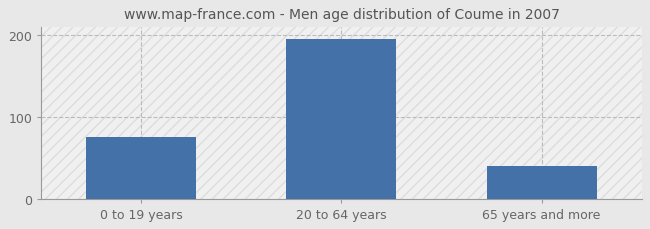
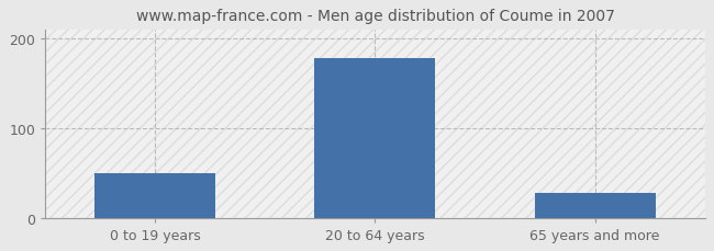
0 to 19 years: 75 -> 50
20 to 64 years: 195 -> 178
65 years and more: 40 -> 28
